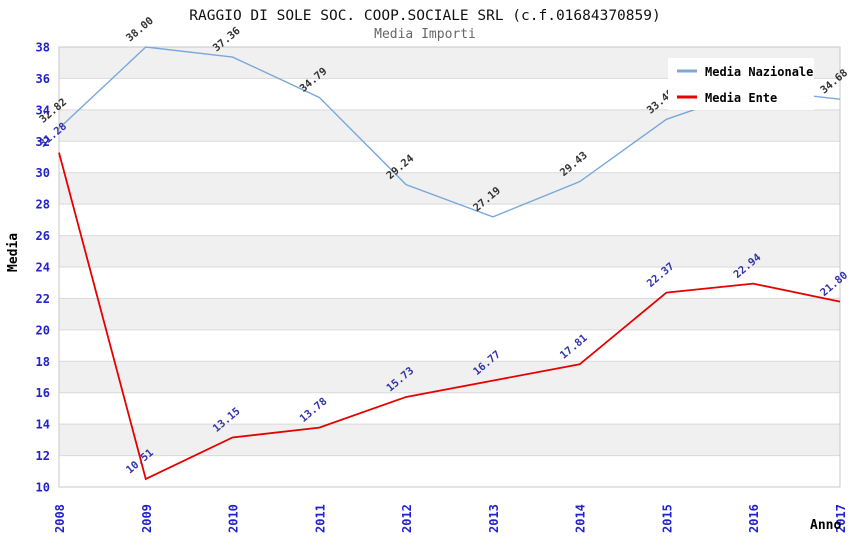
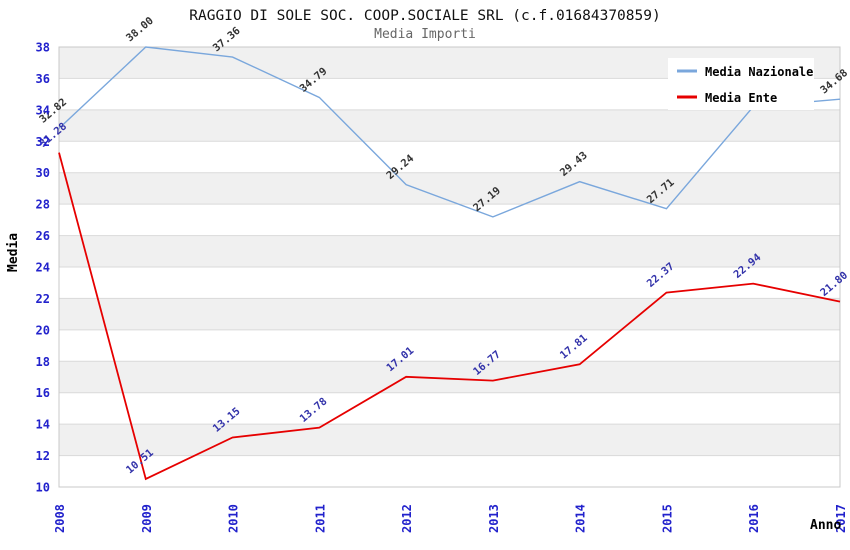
Media Ente/2012: 15.73 -> 17.01
Media Nazionale/2015: 33.40 -> 27.71
Media Nazionale/2016: 35.3 -> 34.2
